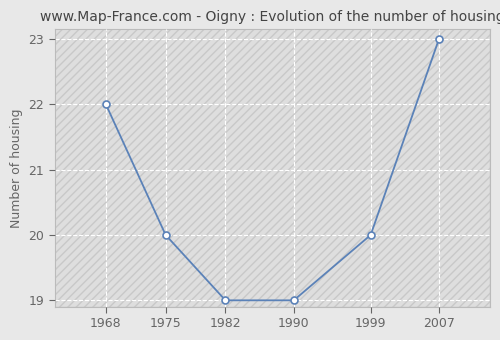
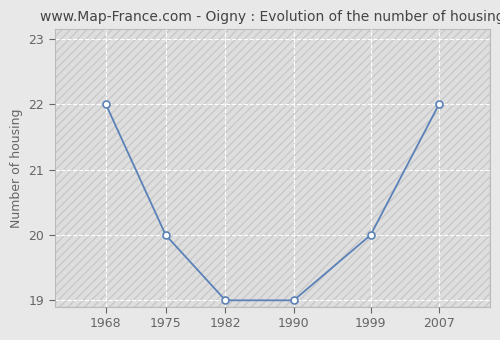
2007: 23 -> 22
